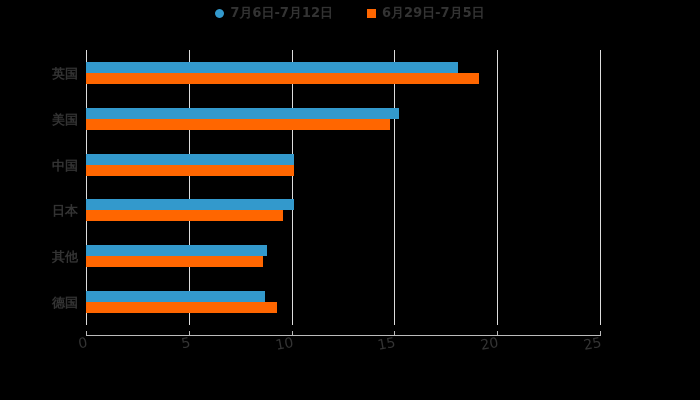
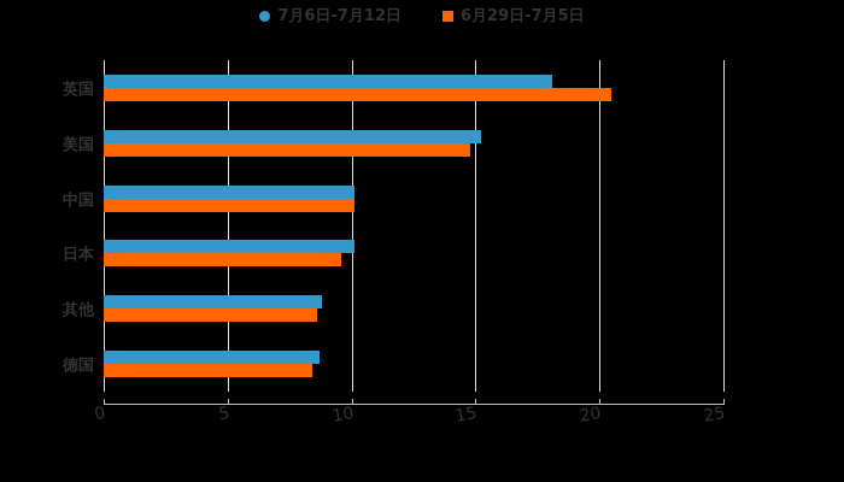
6月29日-7月5日/英国: 19.1 -> 20.5
6月29日-7月5日/德国: 9.3 -> 8.4
